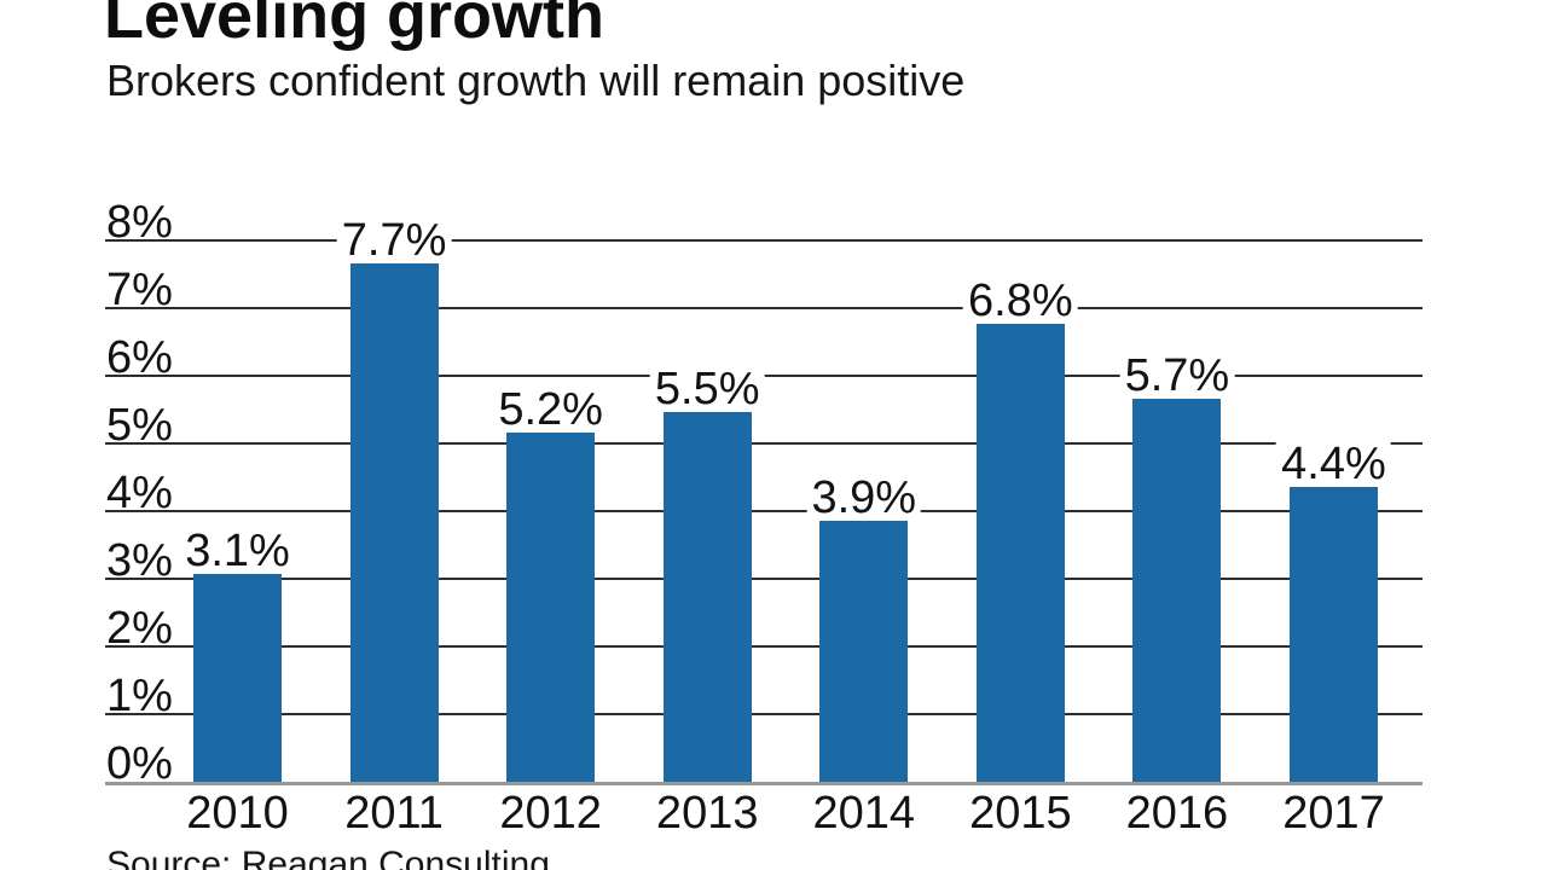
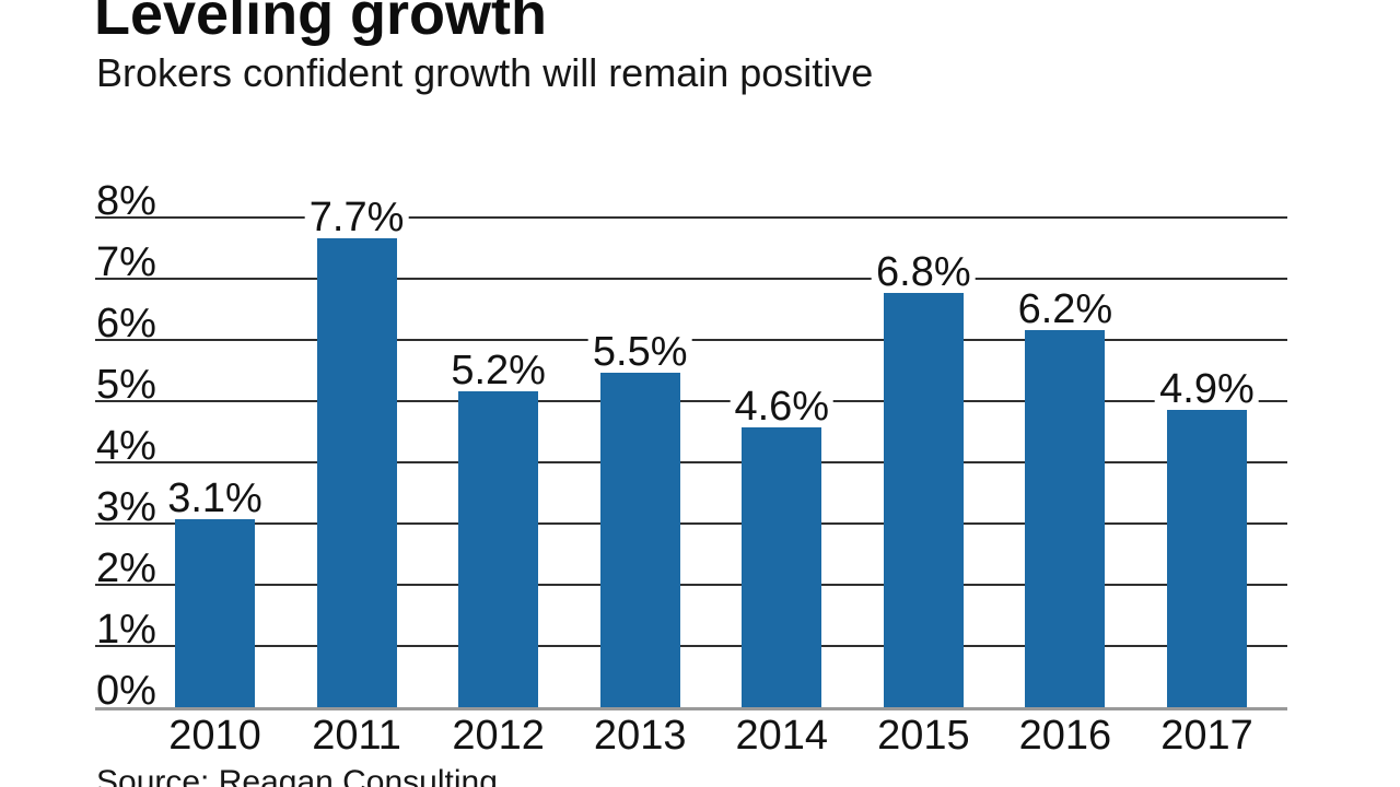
2014: 3.9% -> 4.6%
2016: 5.7% -> 6.2%
2017: 4.4% -> 4.9%
